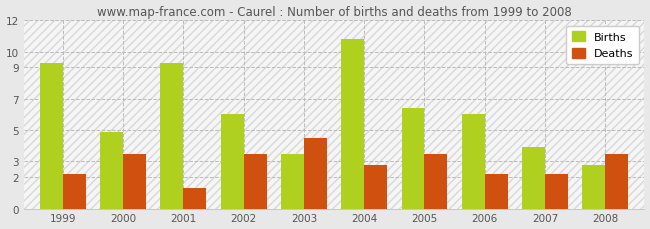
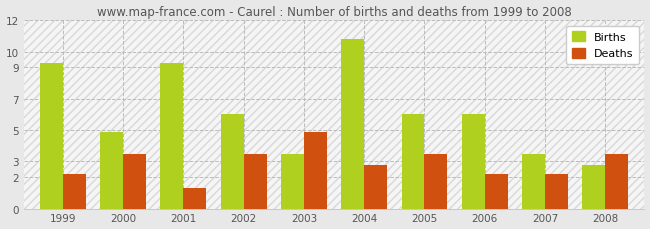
Deaths/2003: 4.5 -> 4.9
Births/2005: 6.4 -> 6.0
Births/2007: 3.9 -> 3.5
